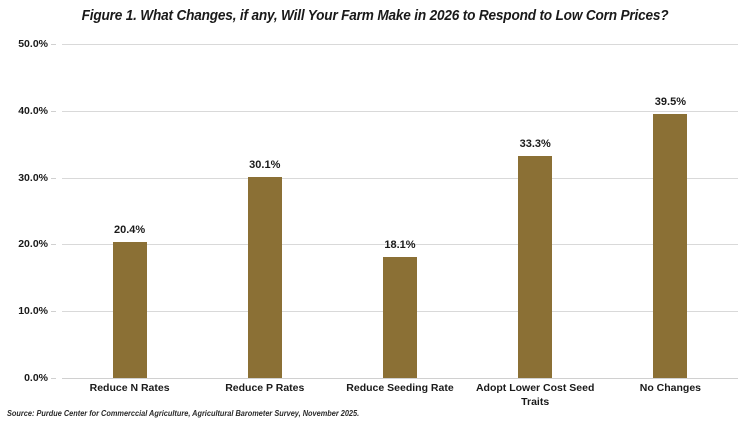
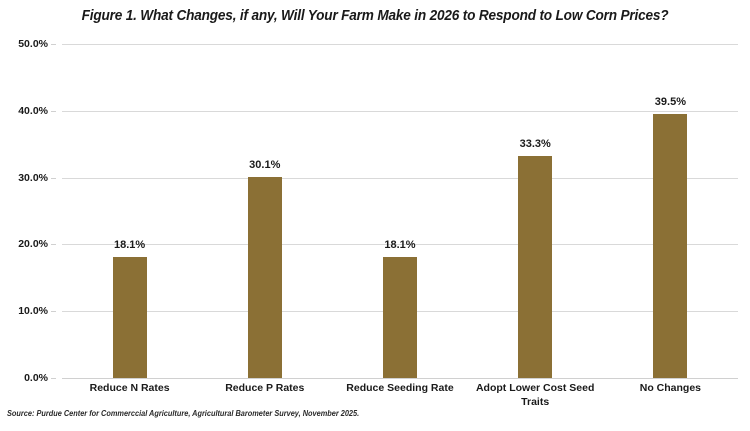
Reduce N Rates: 20.4% -> 18.1%
